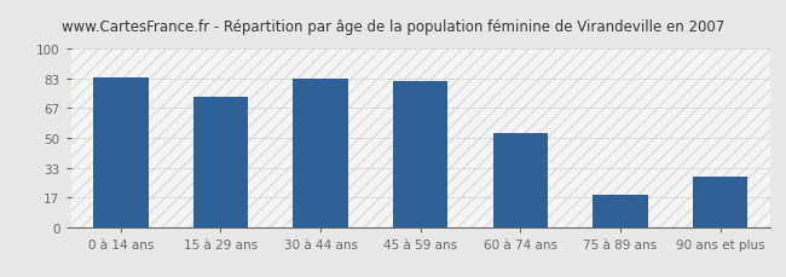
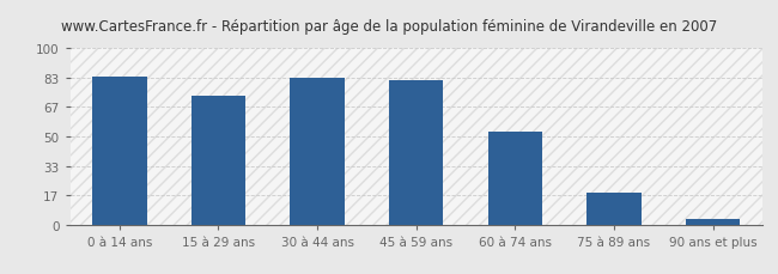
90 ans et plus: 28 -> 3
